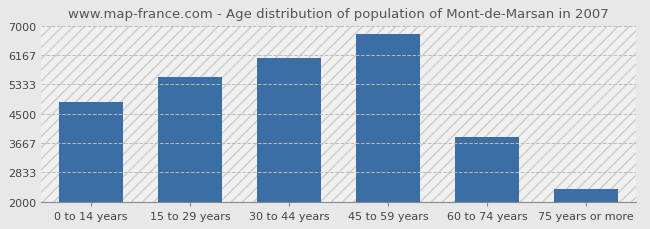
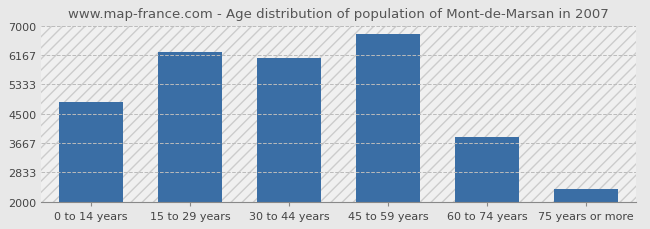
15 to 29 years: 5550 -> 6250
